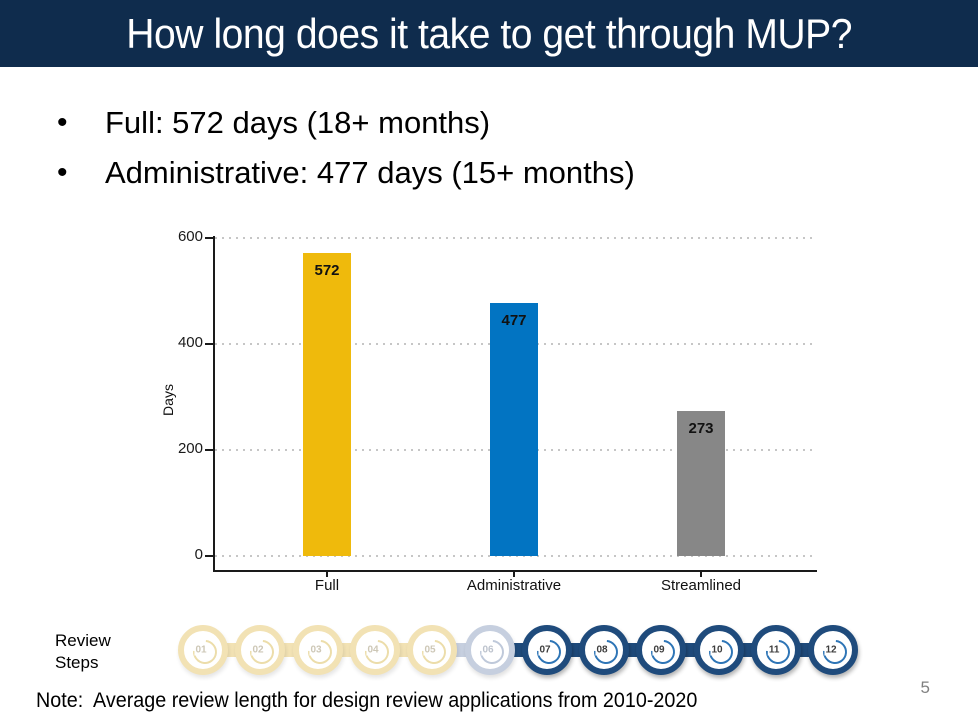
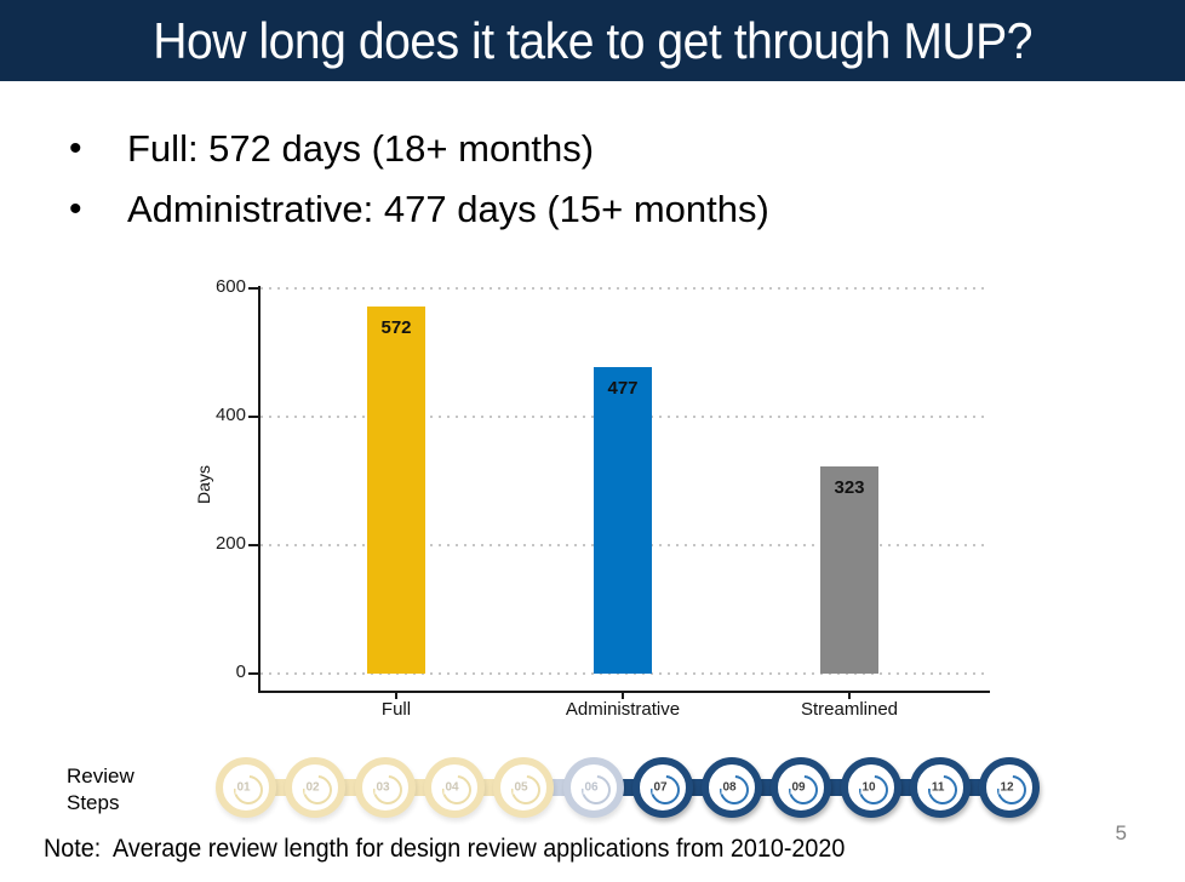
Streamlined: 273 -> 323
